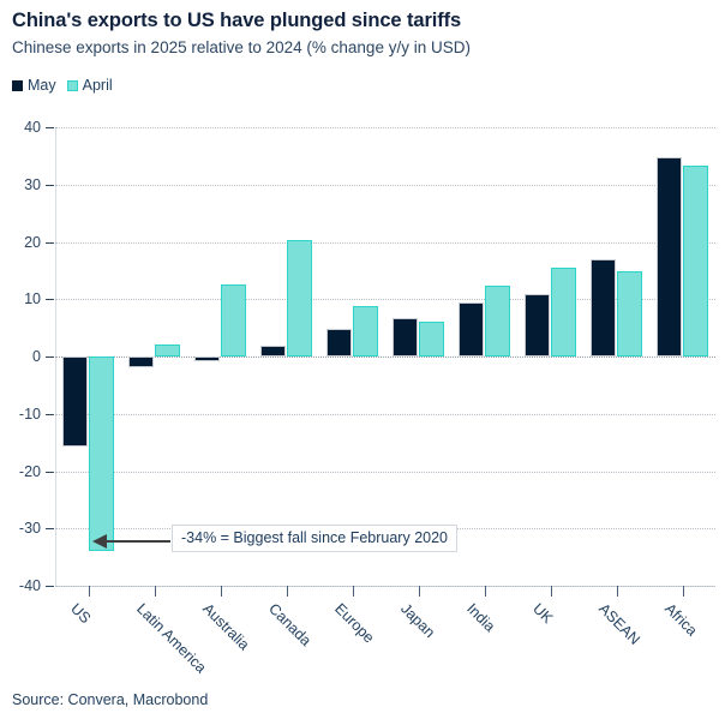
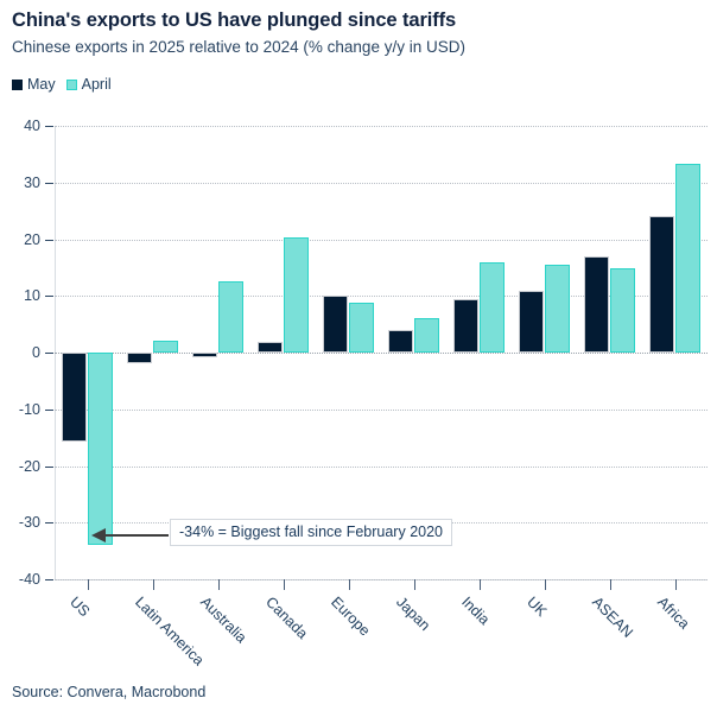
May/Europe: 5 -> 10
May/Japan: 7 -> 4
April/India: 12 -> 16
May/Africa: 35 -> 24
